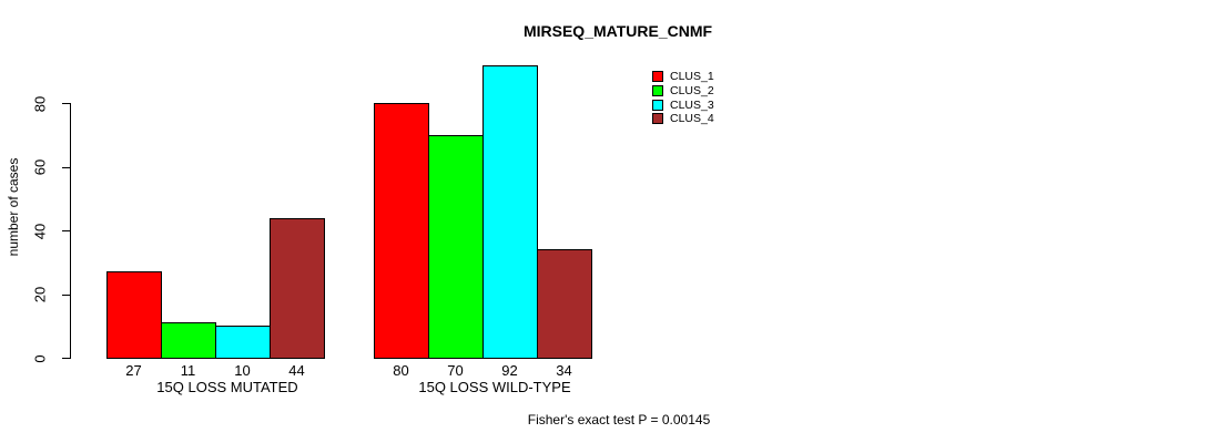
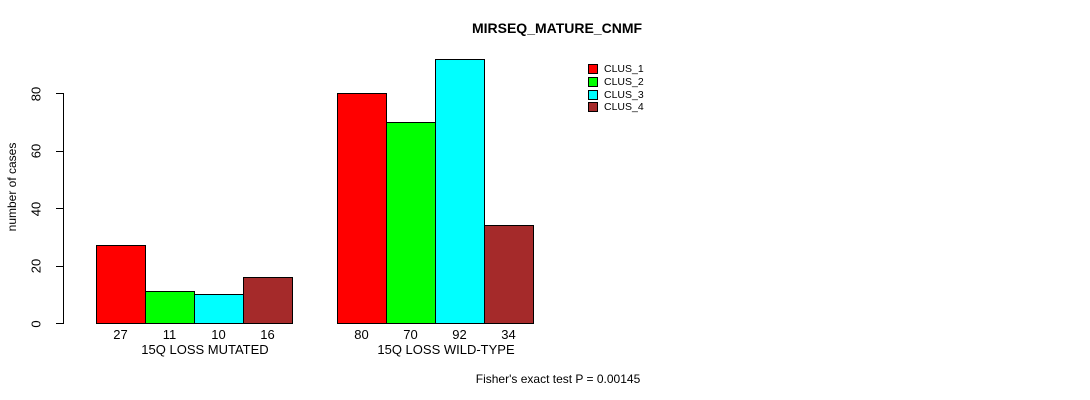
CLUS_4/15Q LOSS MUTATED: 44 -> 16
